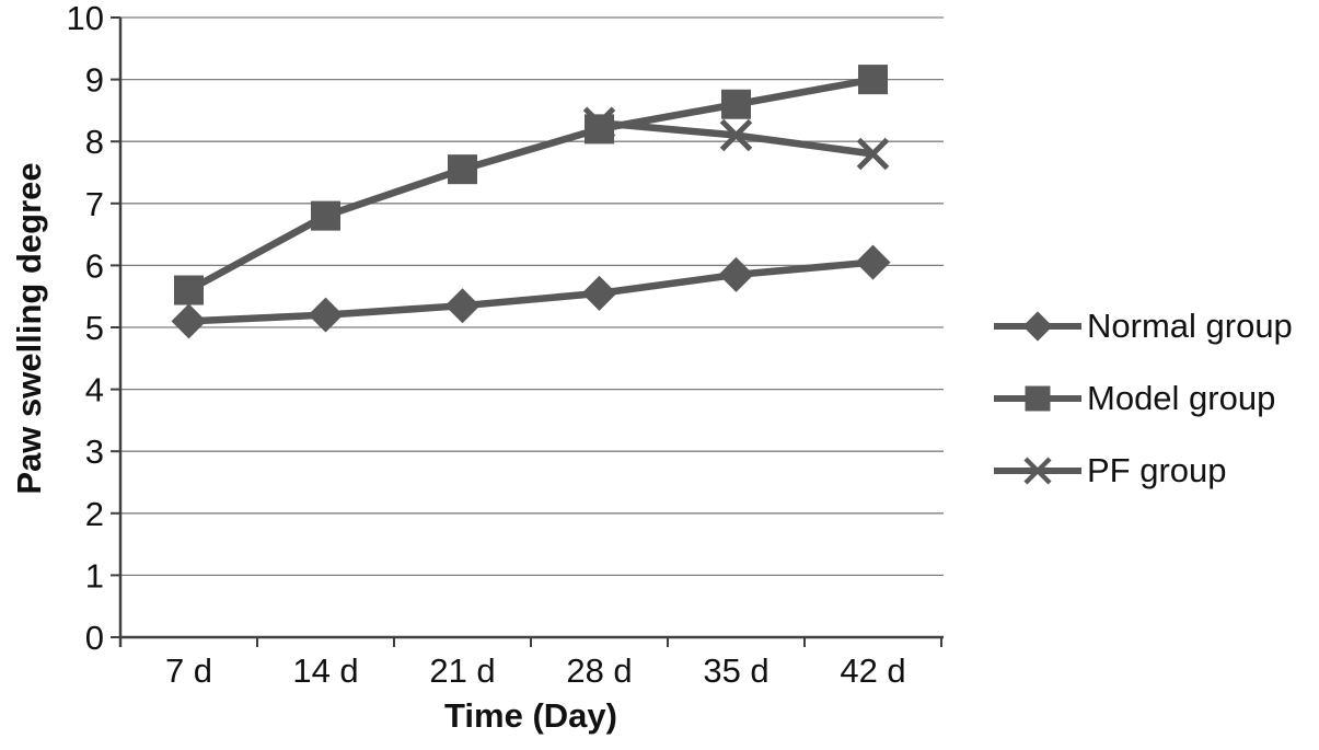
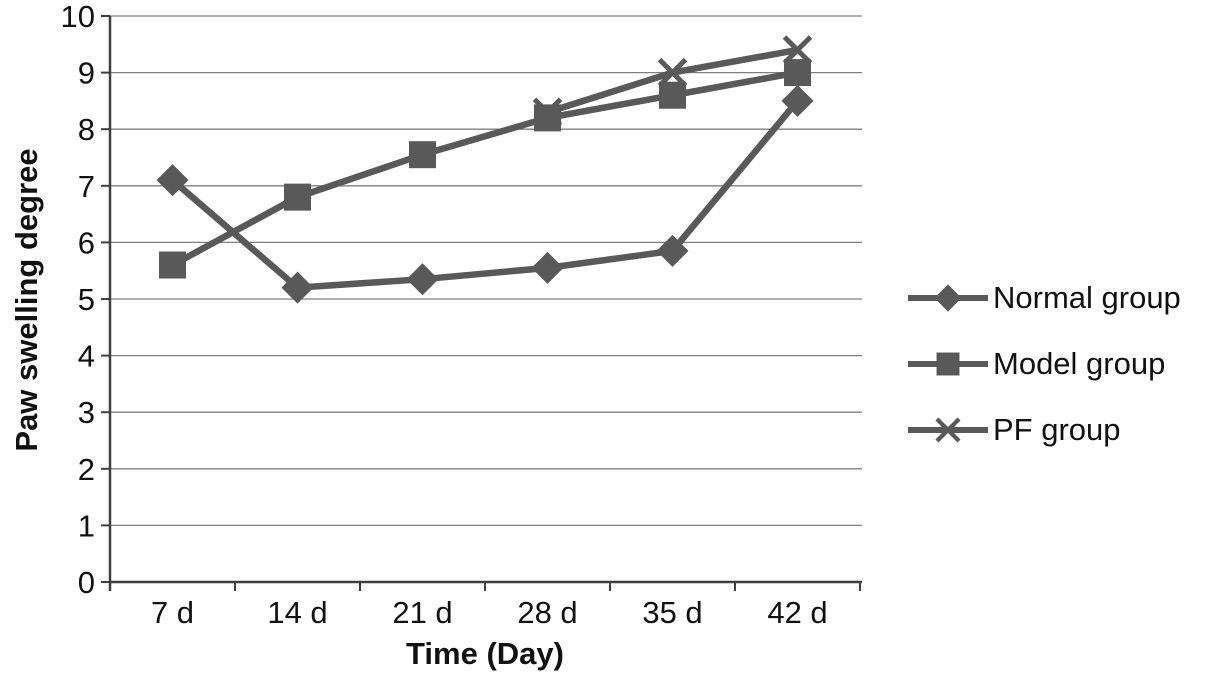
Normal group/7 d: 5.1 -> 7.1
PF group/35 d: 8.1 -> 9.0
Normal group/42 d: 6.0 -> 8.5
PF group/42 d: 7.8 -> 9.4
